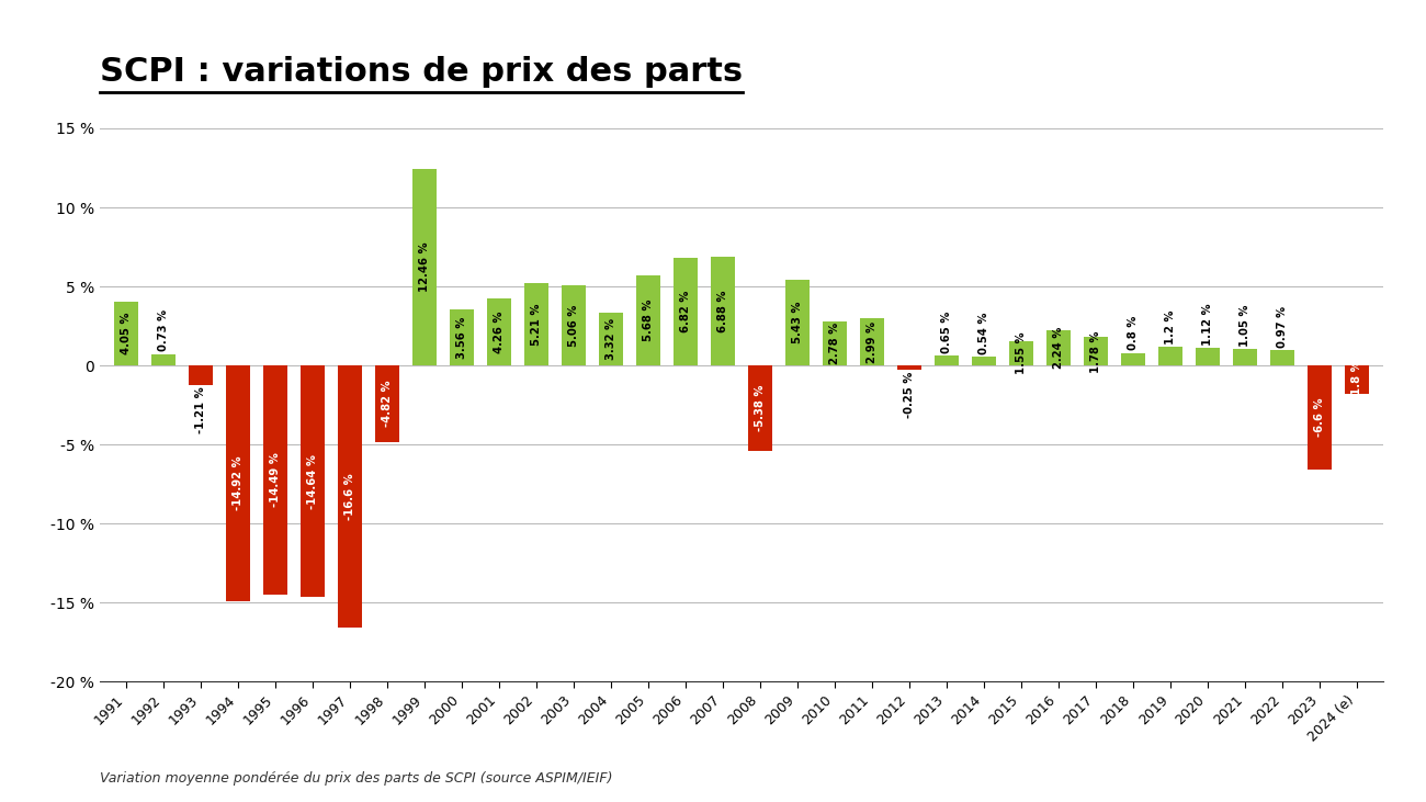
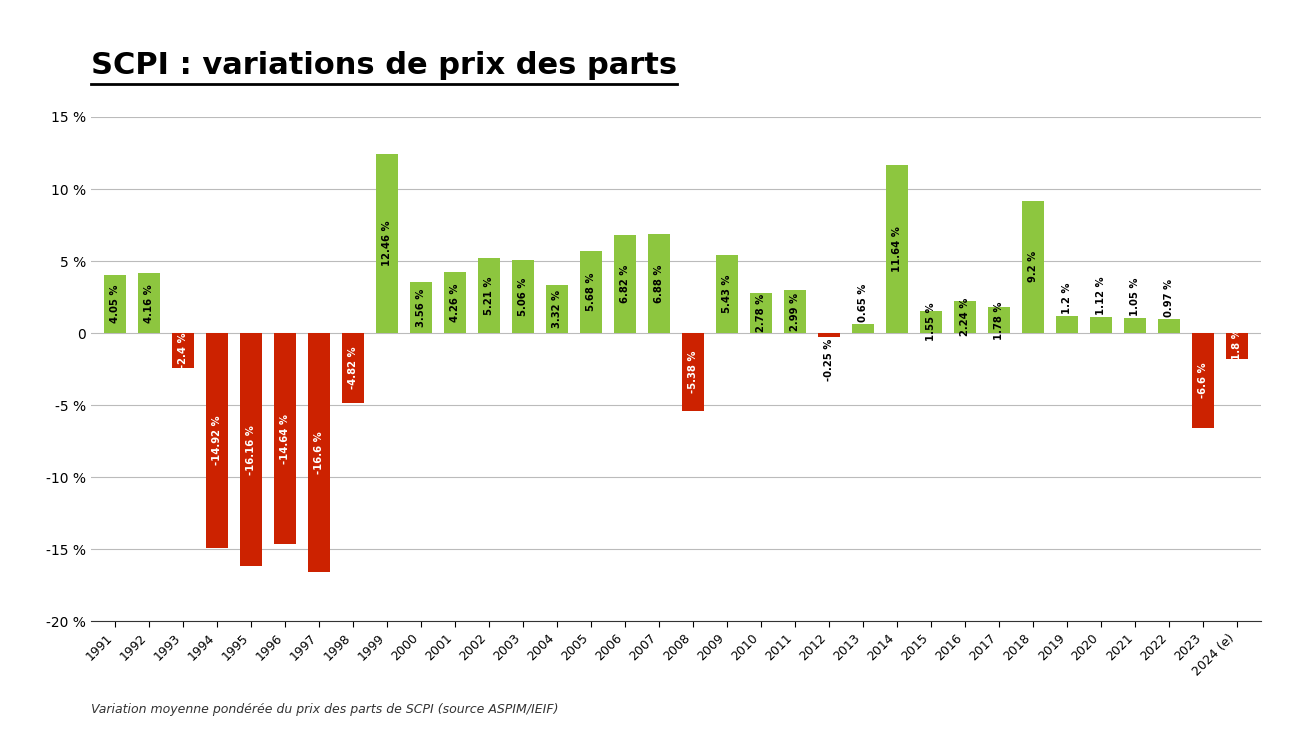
1992: 0.73 -> 4.16
1993: -1.21 -> -2.4
1995: -14.49 -> -16.16
2014: 0.54 -> 11.64
2018: 0.8 -> 9.2
